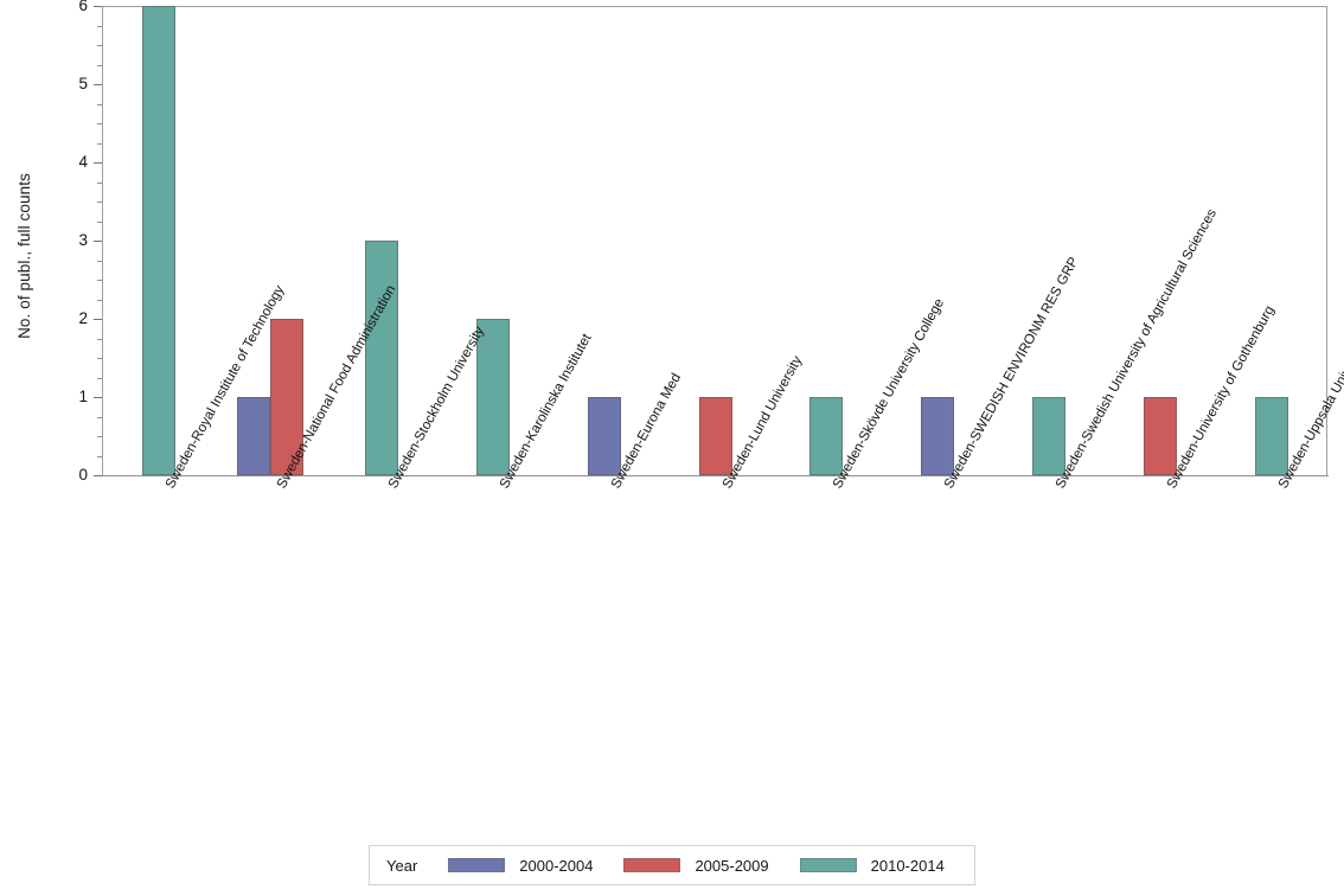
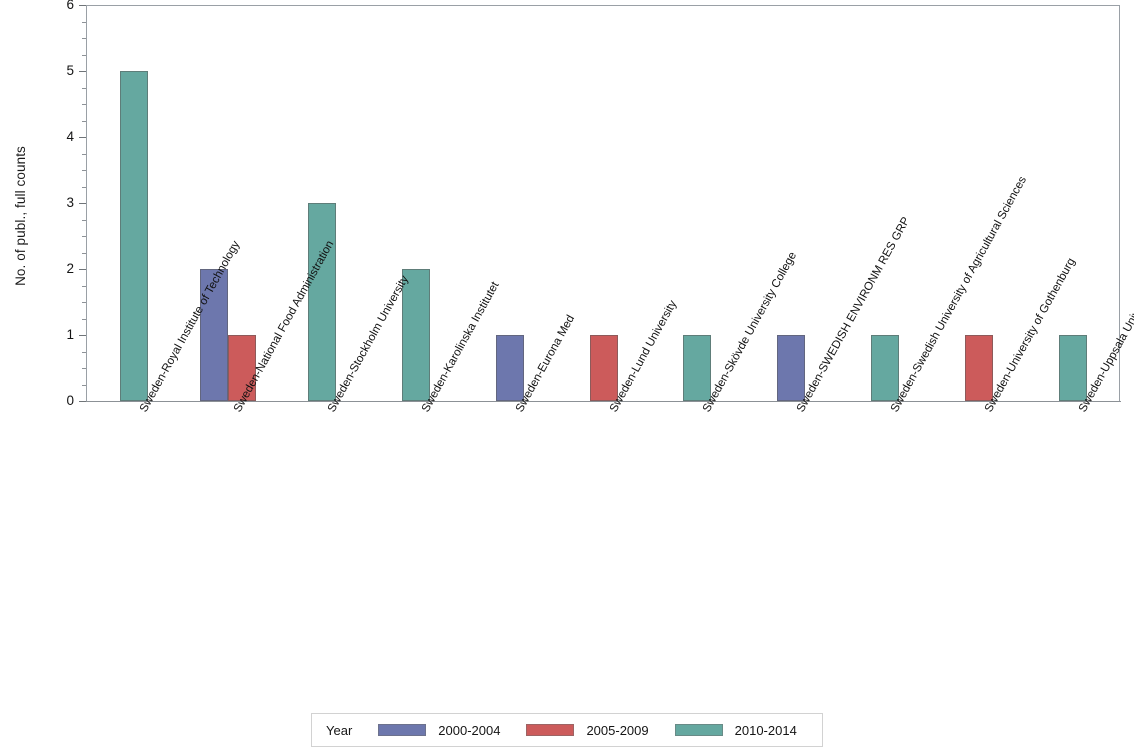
2010-2014/Sweden-Royal Institute of Technology: 6 -> 5
2000-2004/Sweden-National Food Administration: 1 -> 2
2005-2009/Sweden-National Food Administration: 2 -> 1
